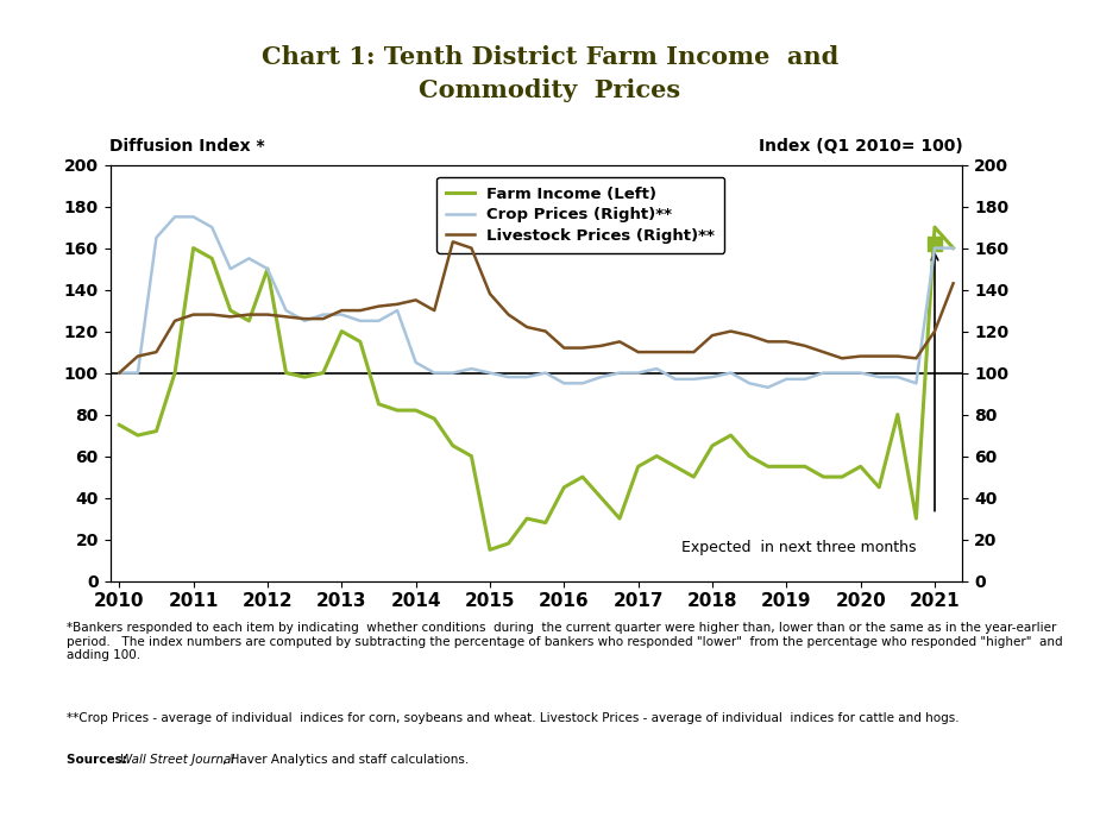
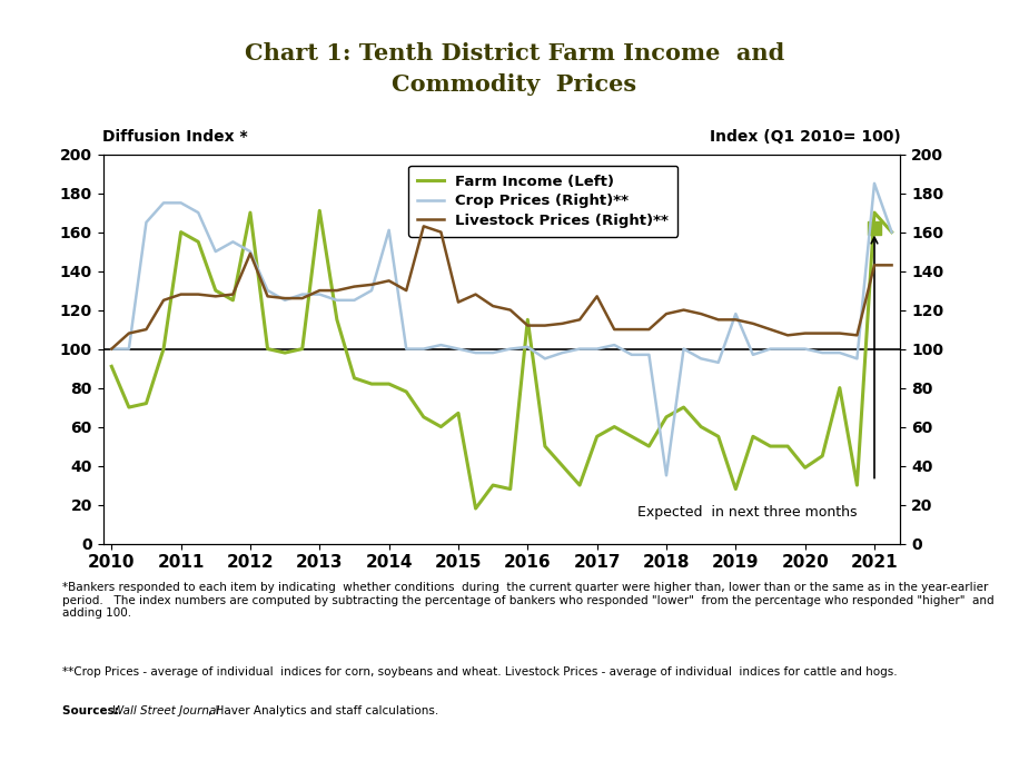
Farm Income (Left)/2010: 75 -> 91
Farm Income (Left)/2012: 150 -> 170
Livestock Prices (Right)**/2012: 128 -> 149
Farm Income (Left)/2013: 120 -> 171
Crop Prices (Right)**/2014: 105 -> 161
Farm Income (Left)/2015: 15 -> 67
Livestock Prices (Right)**/2015: 138 -> 124
Farm Income (Left)/2016: 45 -> 115
Crop Prices (Right)**/2016: 95 -> 101
Livestock Prices (Right)**/2017: 110 -> 127
Crop Prices (Right)**/2018: 98 -> 35
Farm Income (Left)/2019: 55 -> 28
Crop Prices (Right)**/2019: 97 -> 118
Farm Income (Left)/2020: 55 -> 39
Crop Prices (Right)**/2021: 160 -> 185
Livestock Prices (Right)**/2021: 120 -> 143
